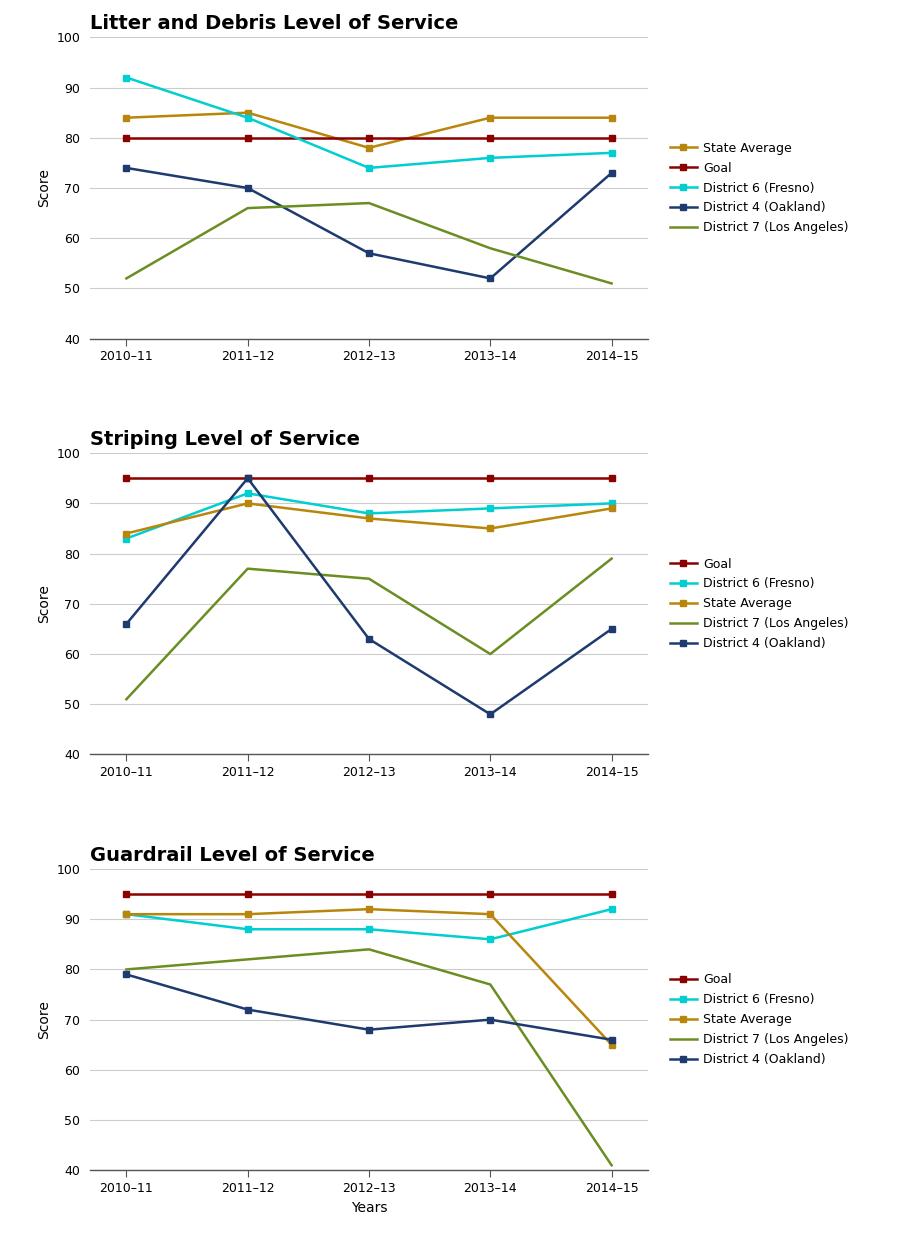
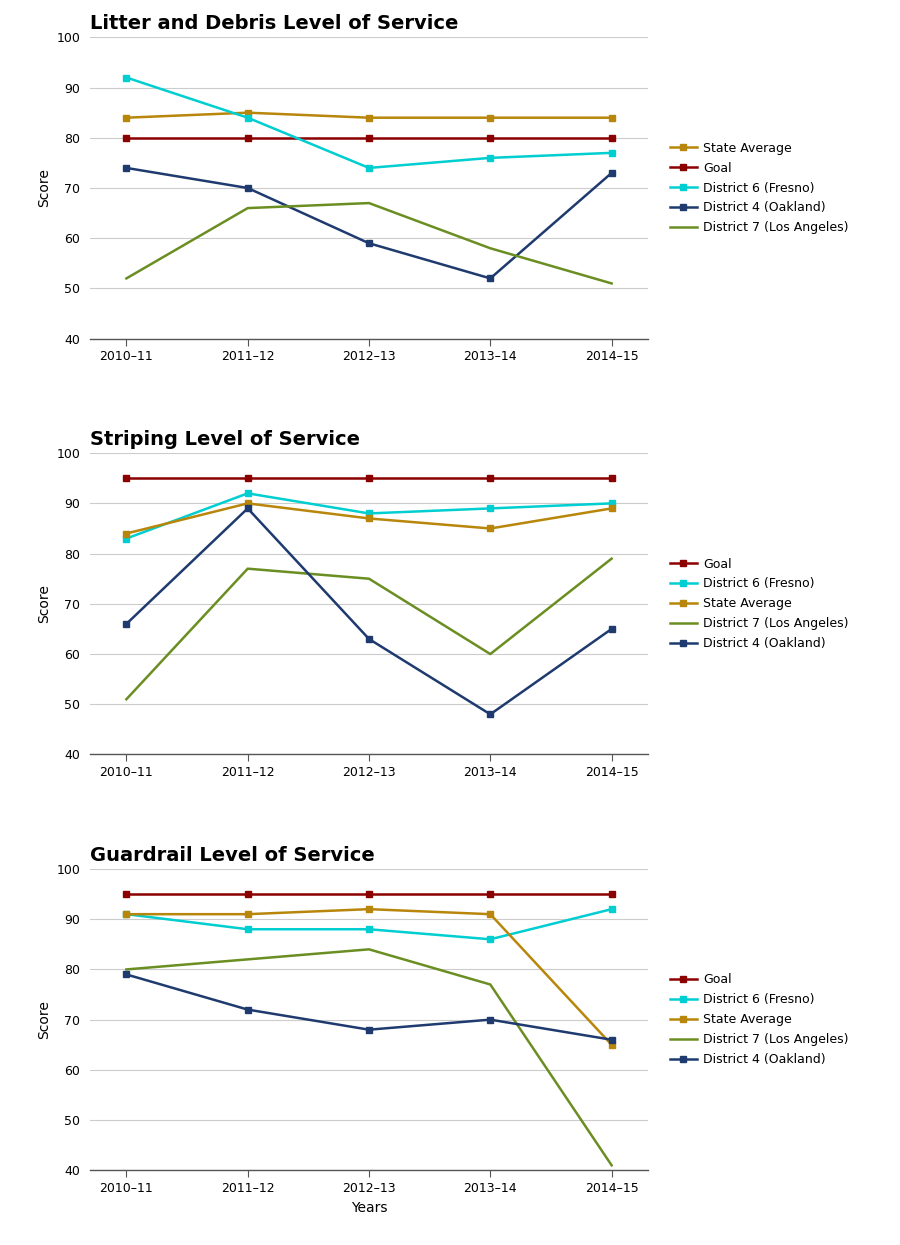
Litter and Debris Level of Service/State Average/2012–13: 78 -> 84
Litter and Debris Level of Service/District 4 (Oakland)/2012–13: 57 -> 59
Striping Level of Service/District 4 (Oakland)/2011–12: 95 -> 89
